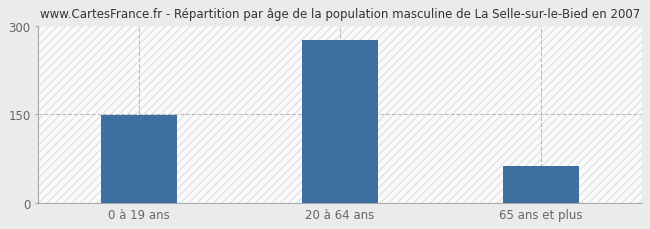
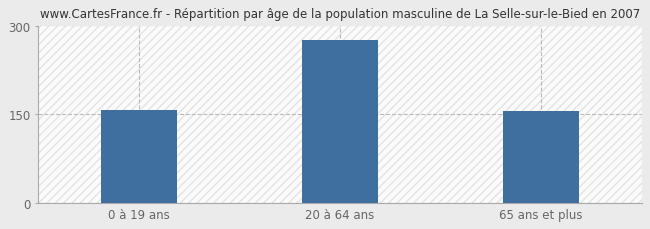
0 à 19 ans: 148 -> 158
65 ans et plus: 62 -> 156
